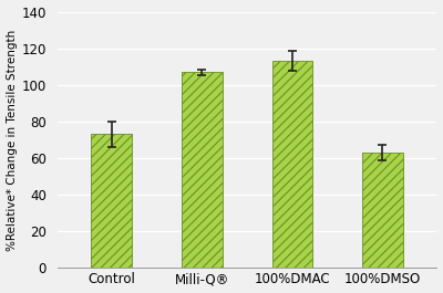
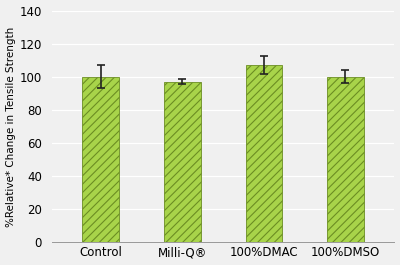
Control: 73 -> 100
Milli-Q®: 107 -> 97
100%DMAC: 113 -> 107
100%DMSO: 63 -> 100
